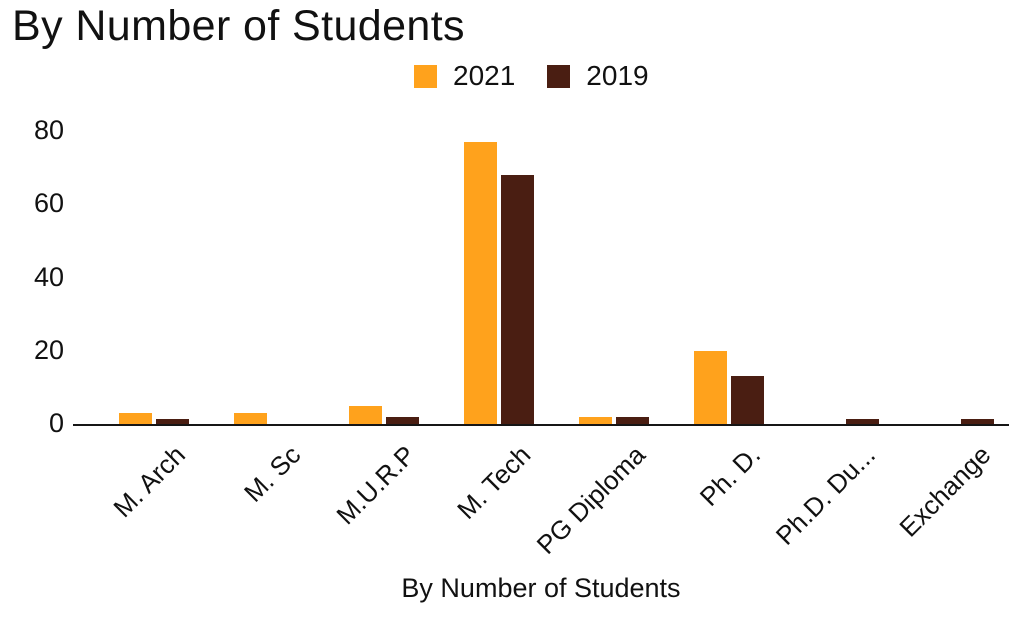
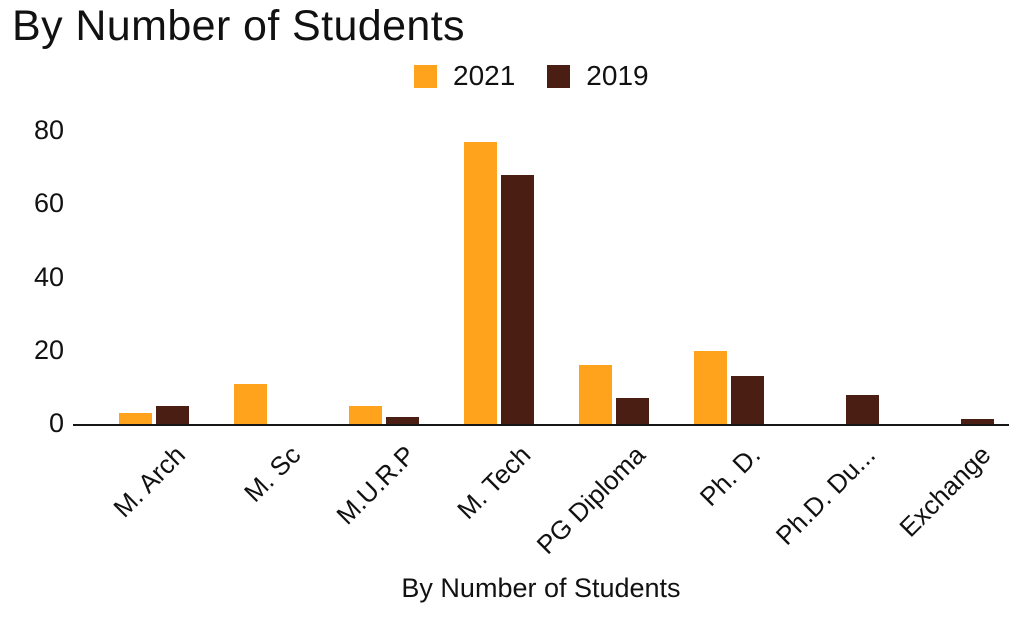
2019/M. Arch: 2 -> 5
2021/M. Sc: 3 -> 11
2021/PG Diploma: 2 -> 16
2019/PG Diploma: 2 -> 7
2019/Ph.D. Du...: 2 -> 8
